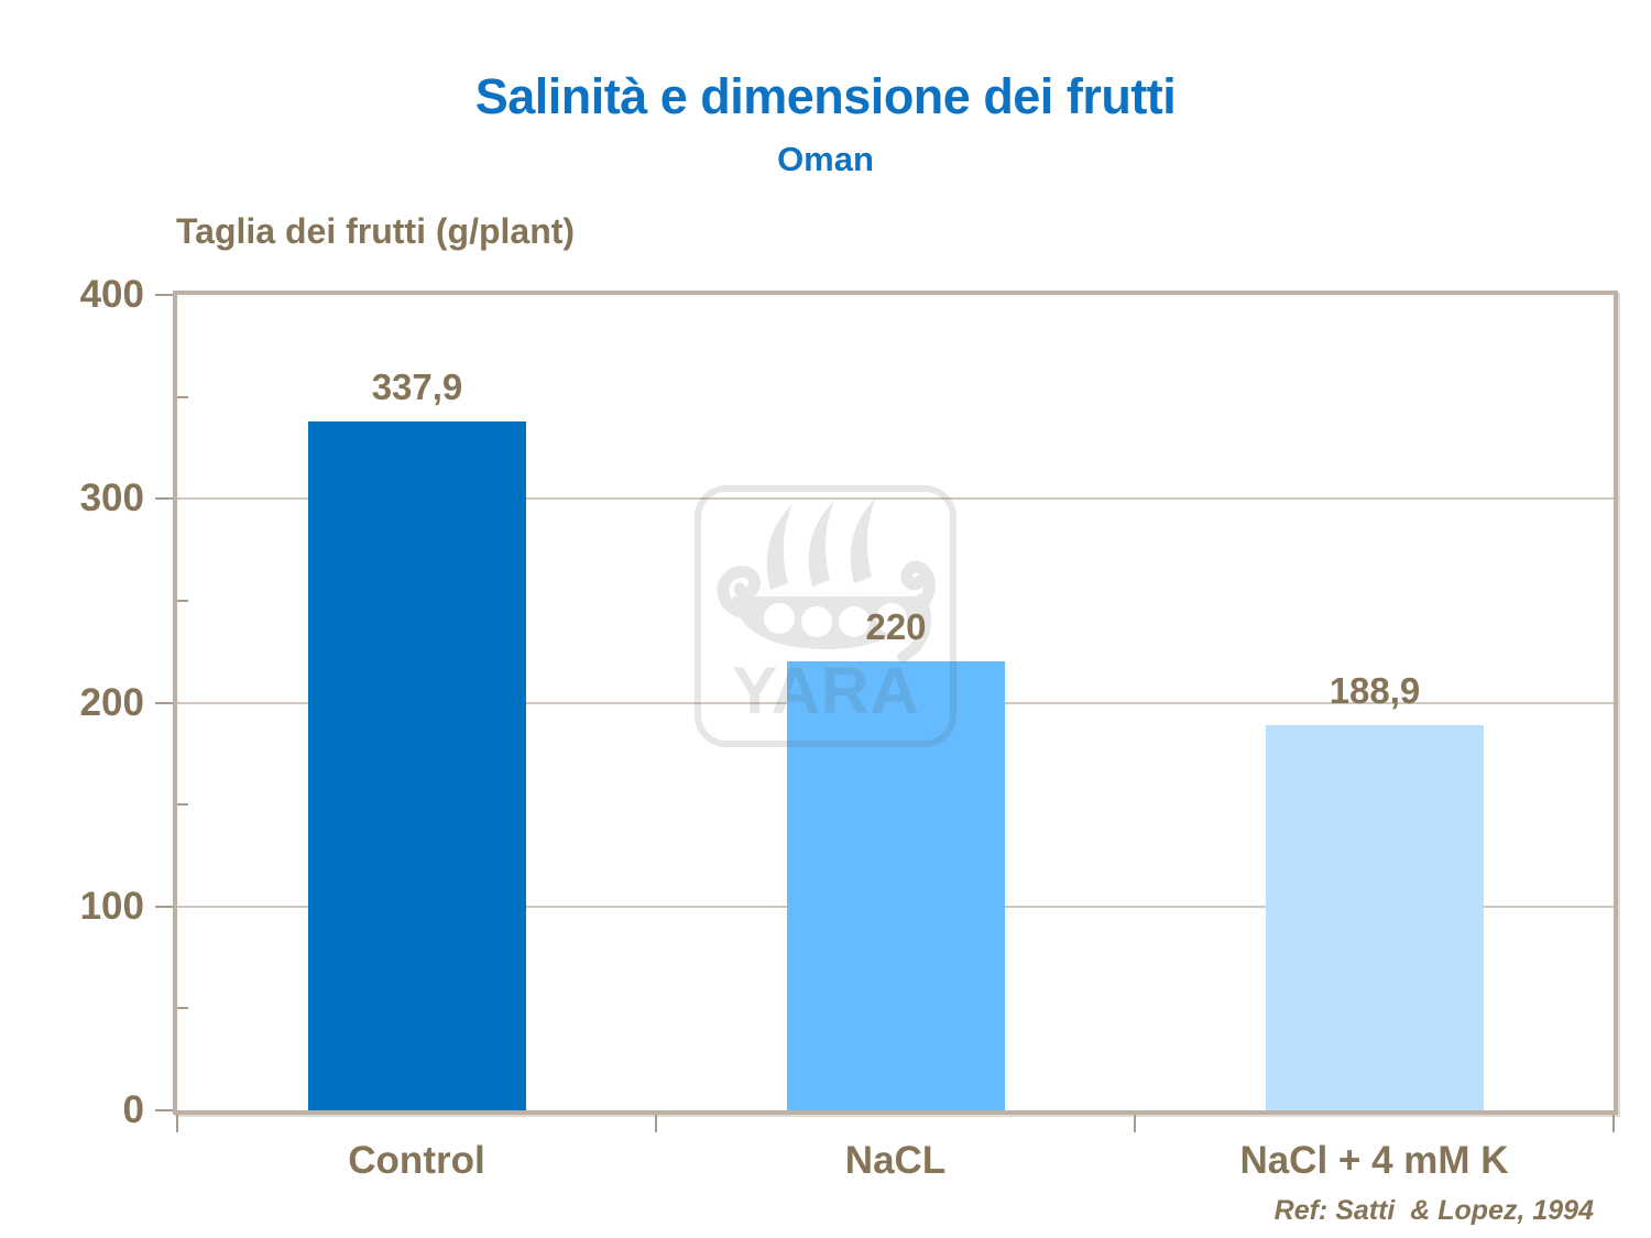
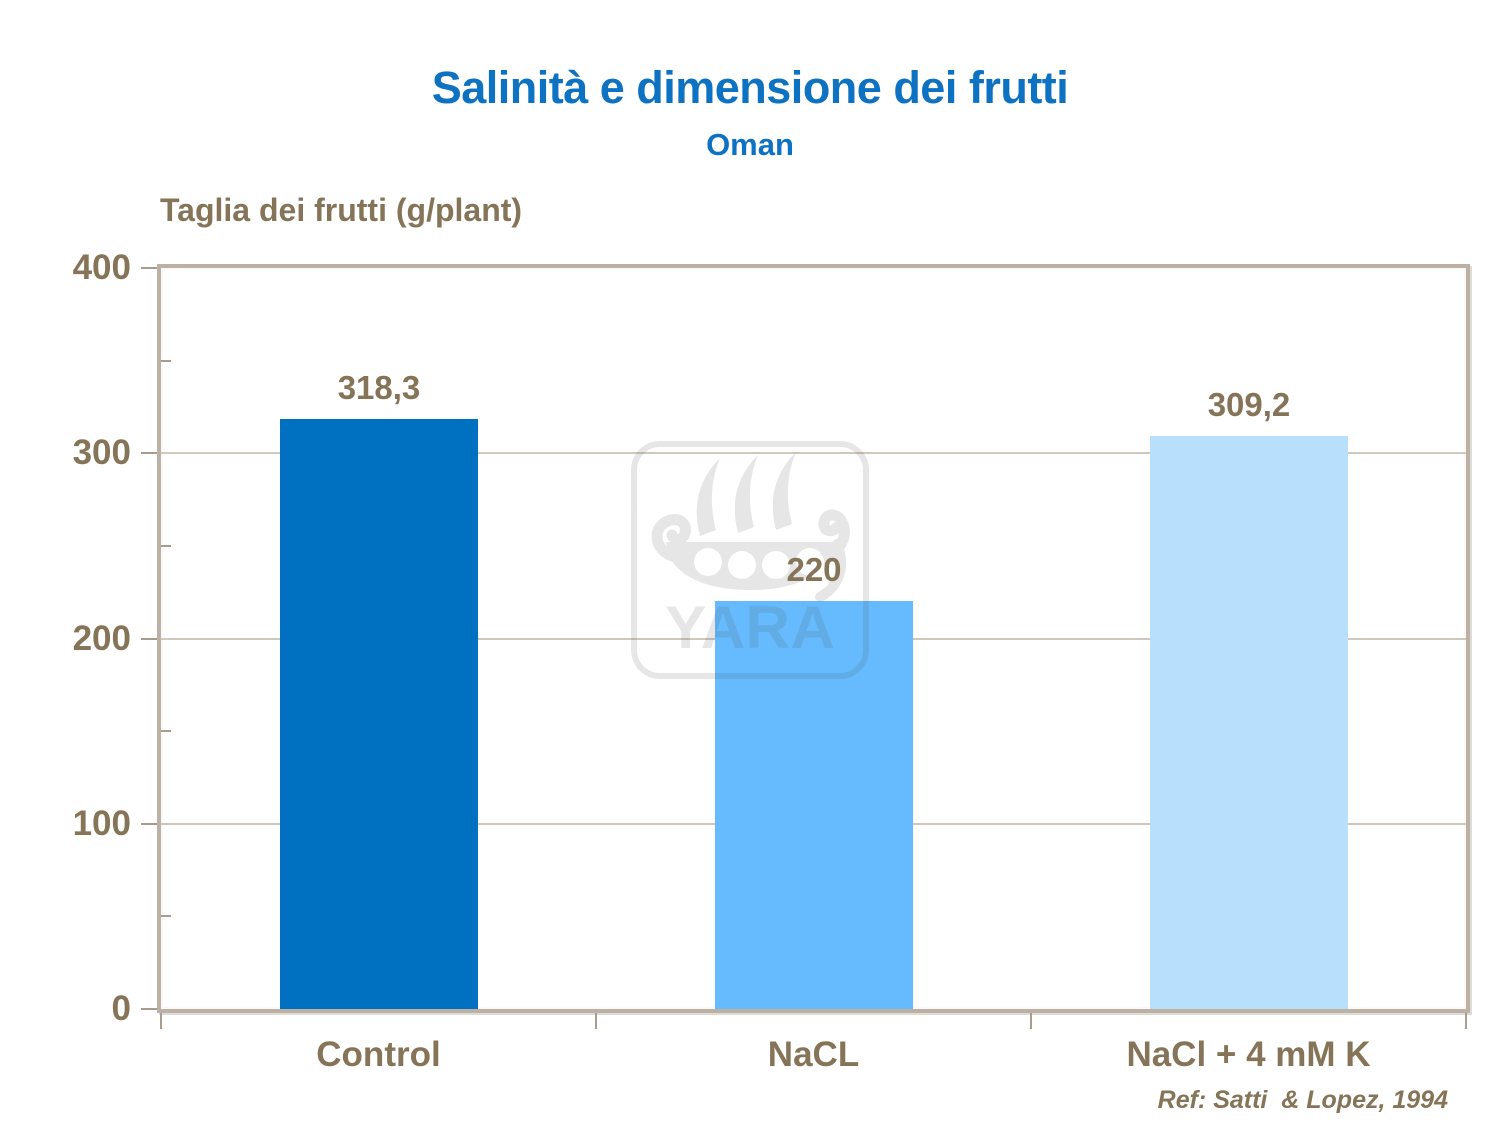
Control: 337,9 -> 318,3
NaCl + 4 mM K: 188,9 -> 309,2
